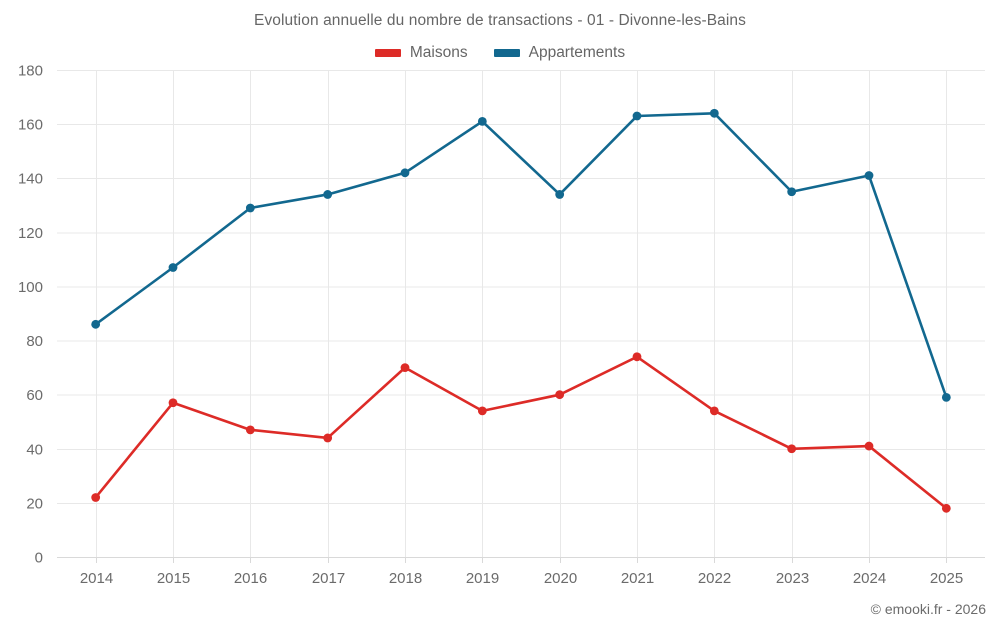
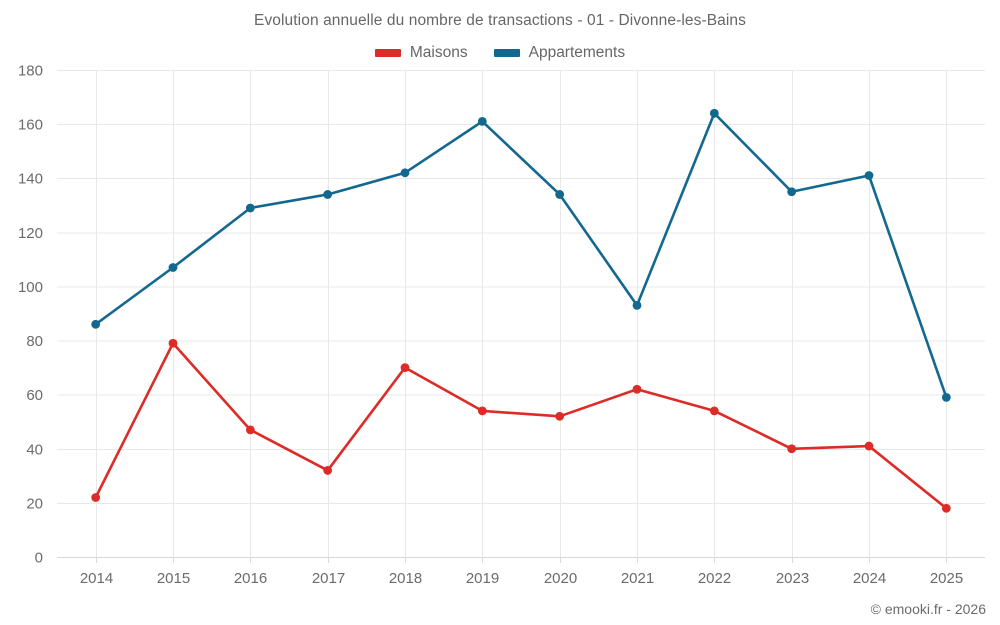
Maisons/2015: 57 -> 79
Maisons/2017: 44 -> 32
Maisons/2020: 60 -> 52
Maisons/2021: 74 -> 62
Appartements/2021: 163 -> 93
